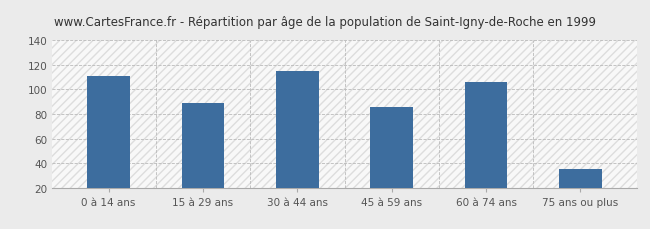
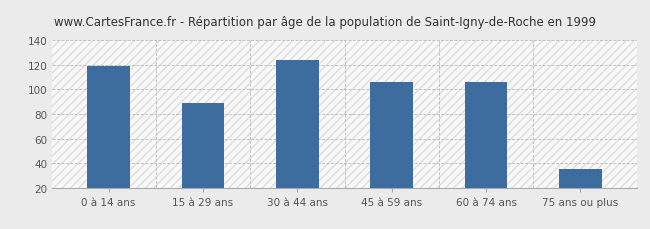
0 à 14 ans: 111 -> 119
30 à 44 ans: 115 -> 124
45 à 59 ans: 86 -> 106
